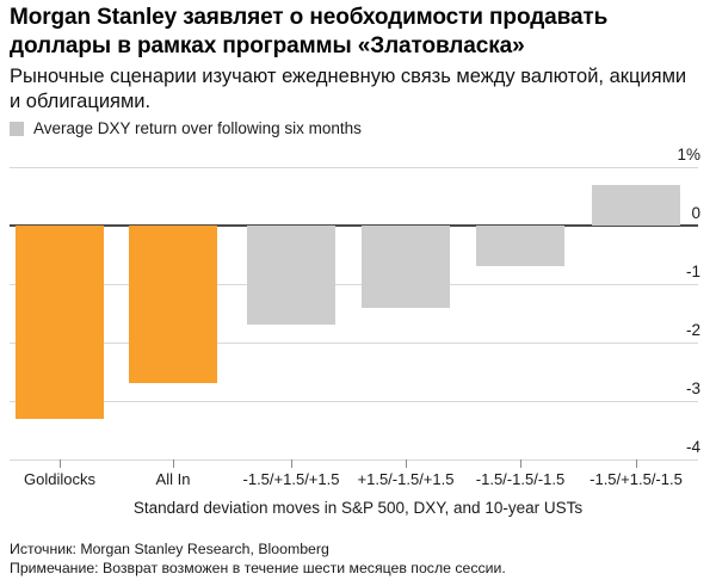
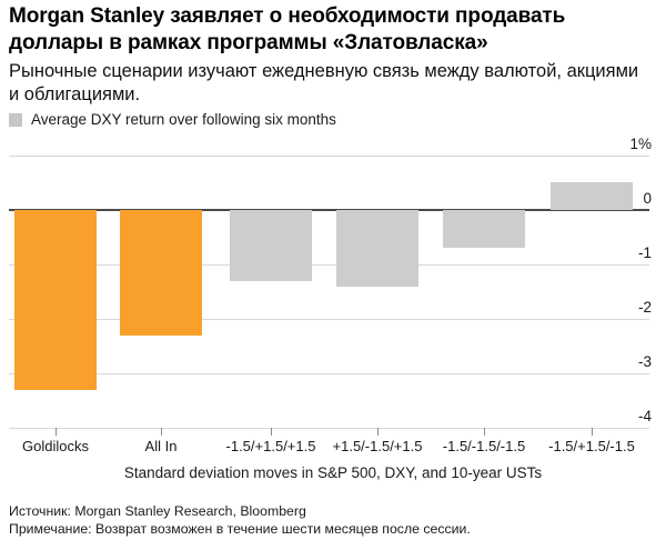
All In: -2.7% -> -2.3%
-1.5/+1.5/+1.5: -1.7% -> -1.3%
-1.5/+1.5/-1.5: 0.7% -> 0.5%
